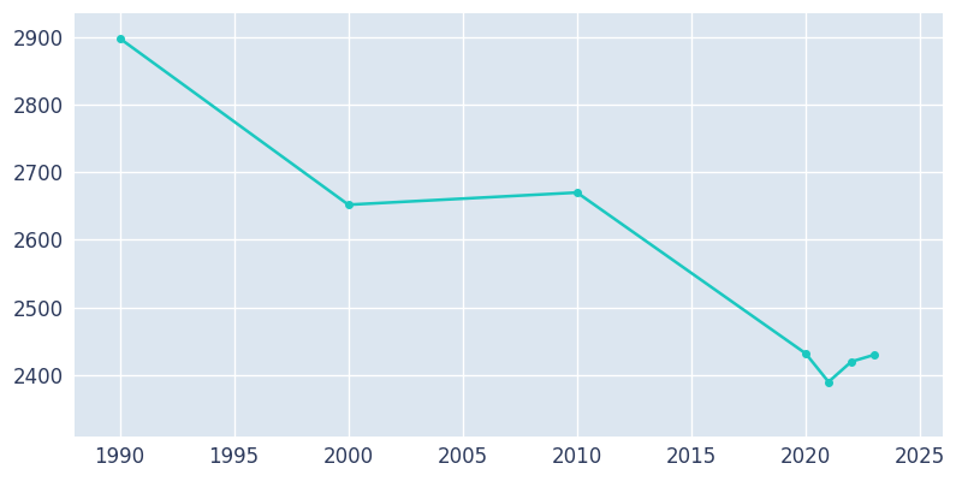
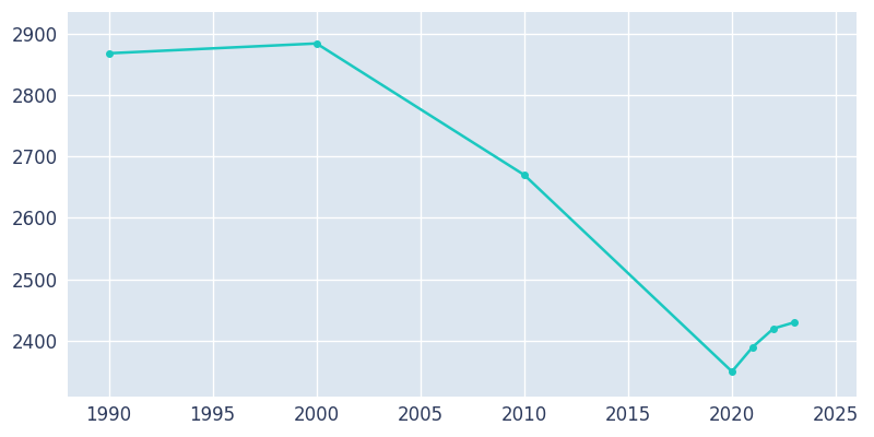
1990: 2898 -> 2868
2000: 2652 -> 2884
2020: 2432 -> 2350
